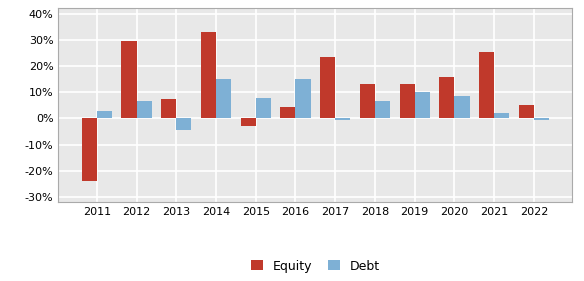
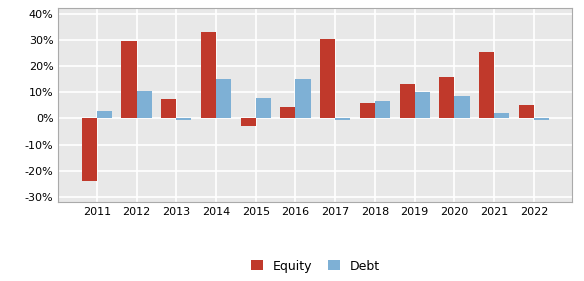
Debt/2012: 6.5% -> 10.5%
Debt/2013: -4.5% -> -0.5%
Equity/2017: 23.5% -> 30.5%
Equity/2018: 13.0% -> 6.0%
